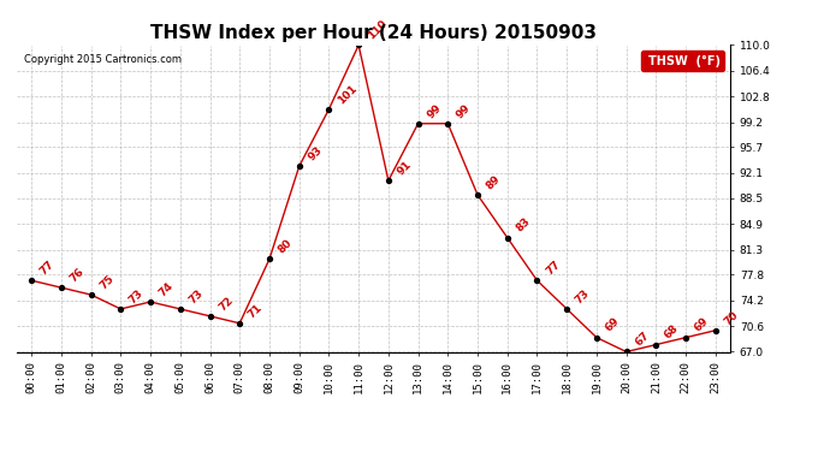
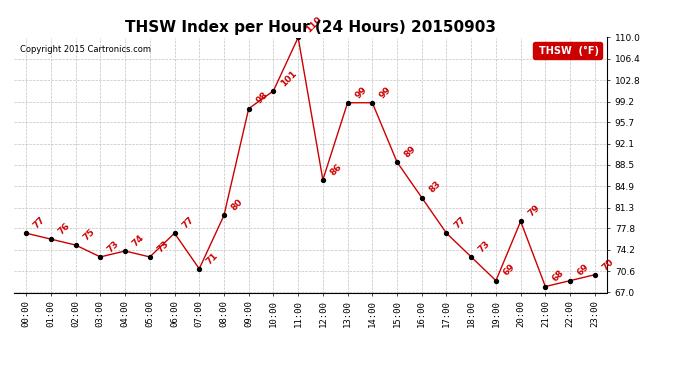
06:00: 72 -> 77
09:00: 93 -> 98
12:00: 91 -> 86
20:00: 67 -> 79
